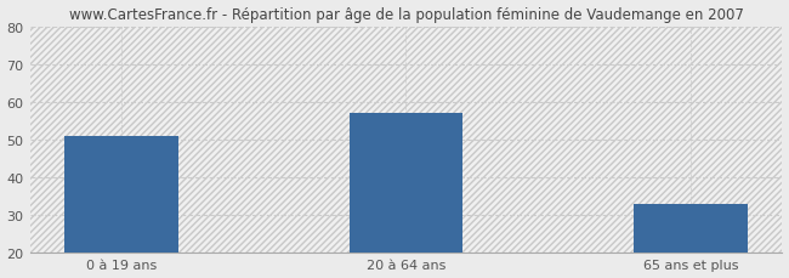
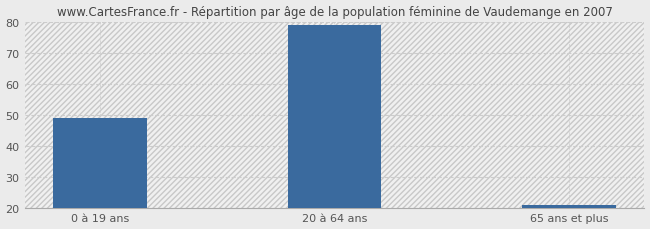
0 à 19 ans: 51 -> 49
20 à 64 ans: 57 -> 79
65 ans et plus: 33 -> 21
